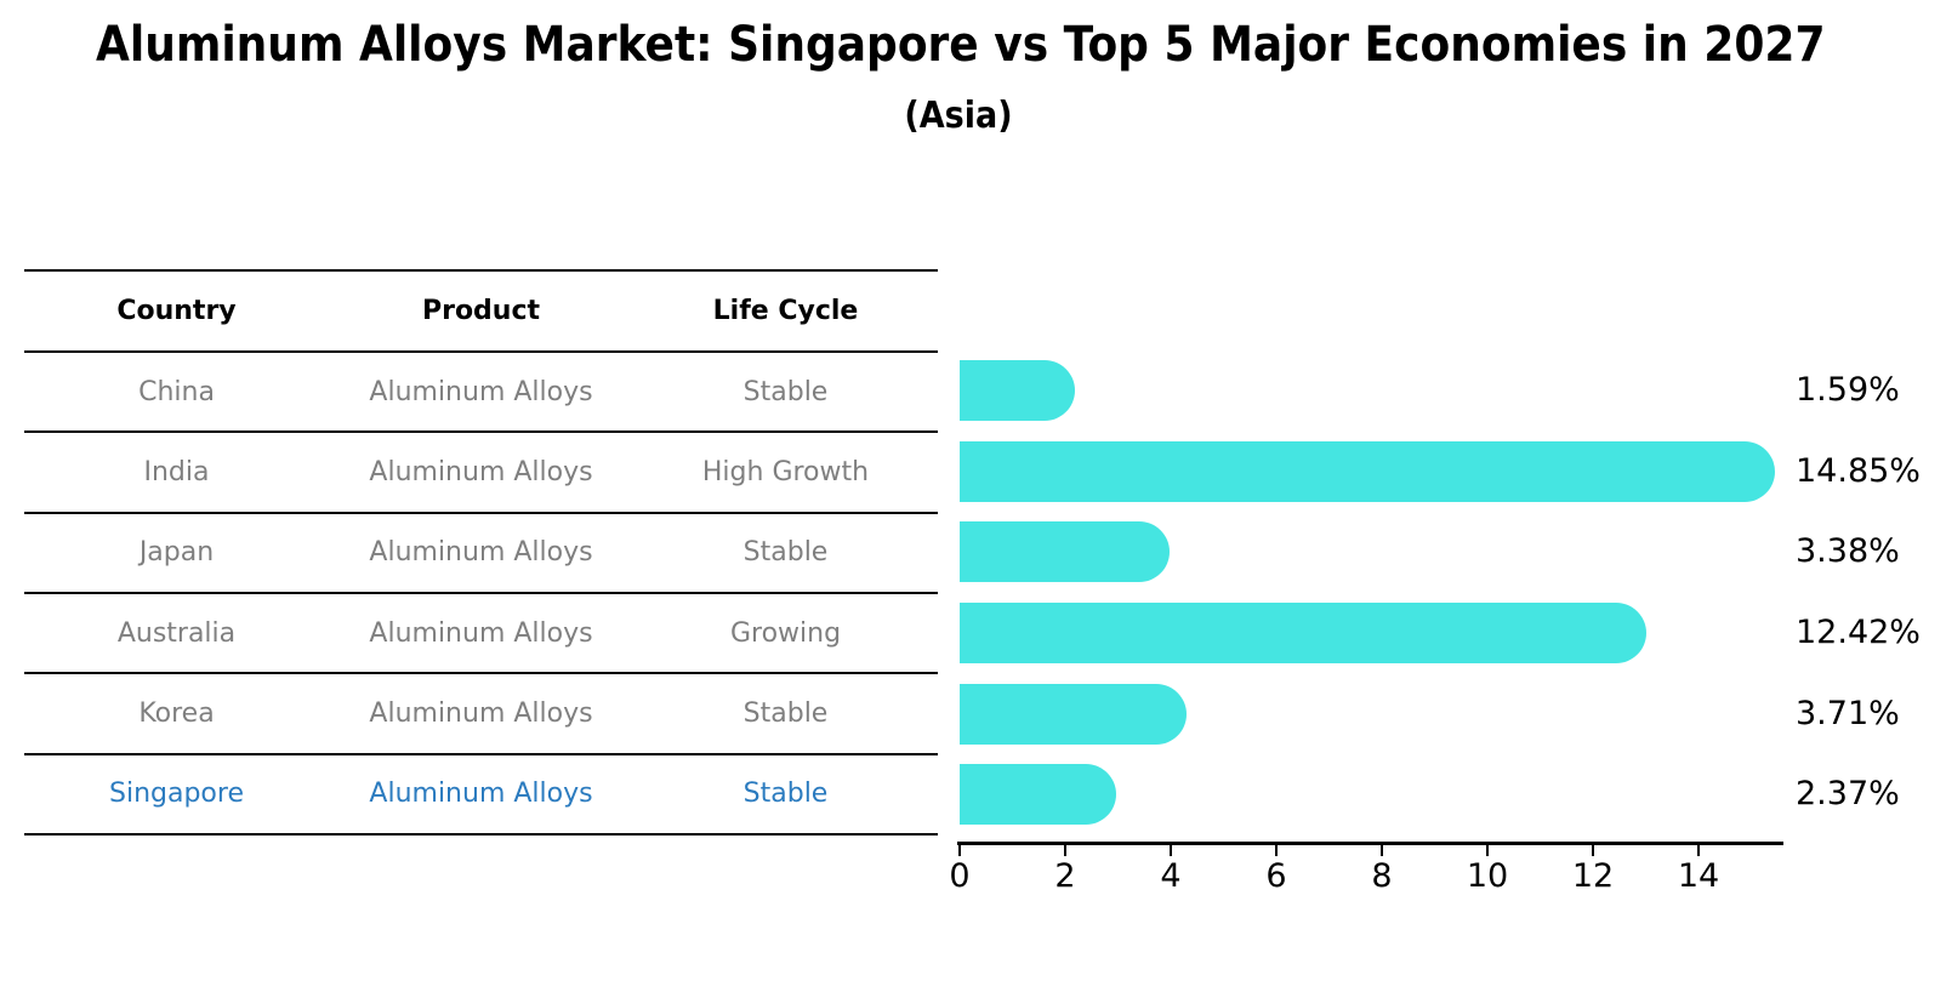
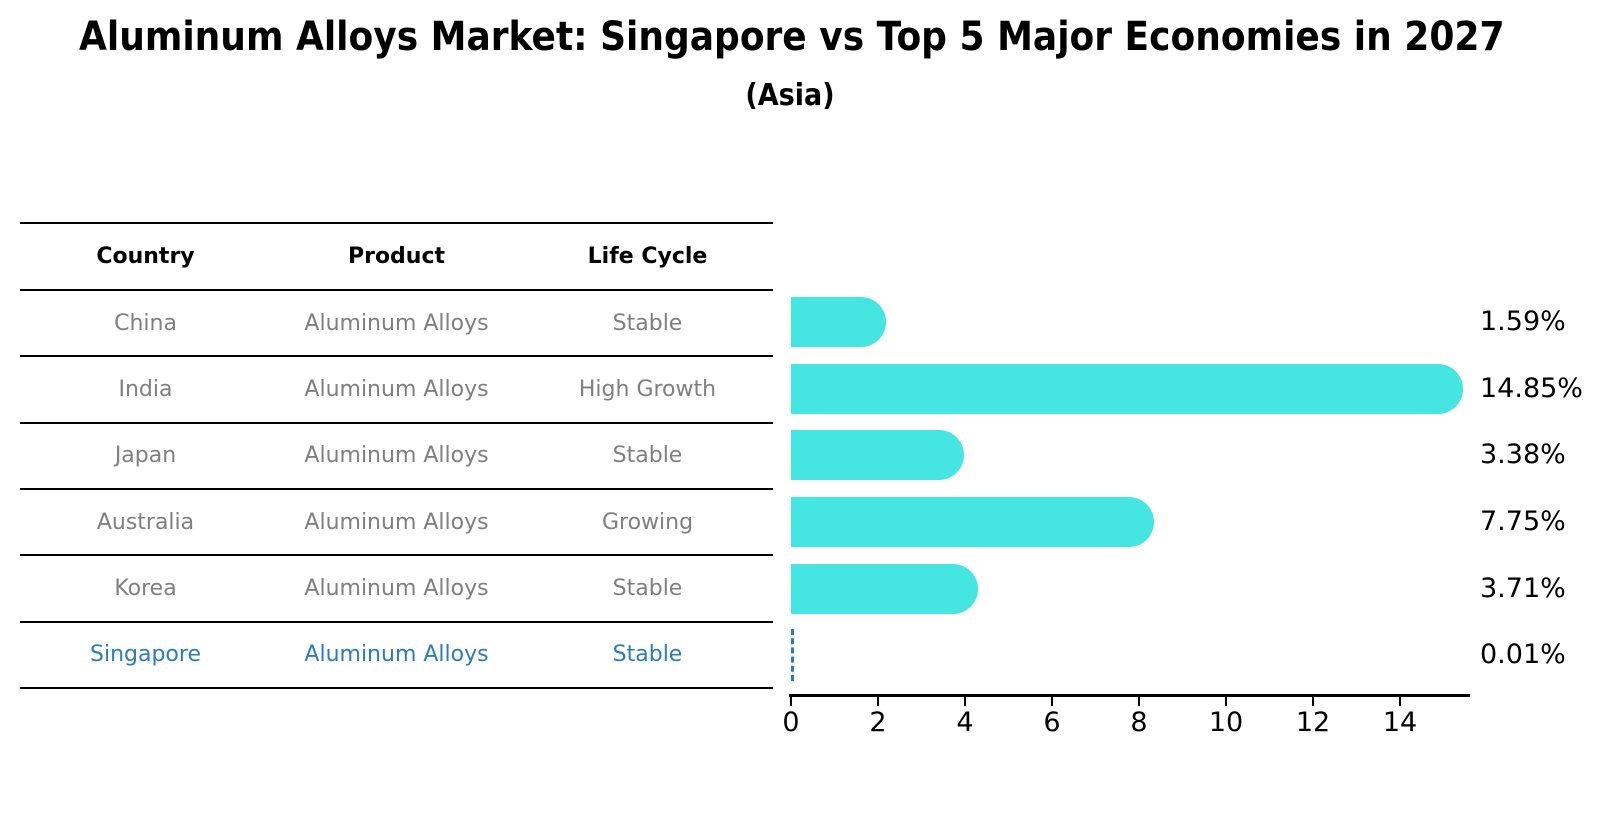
Australia: 12.42% -> 7.75%
Singapore: 2.37% -> 0.01%
